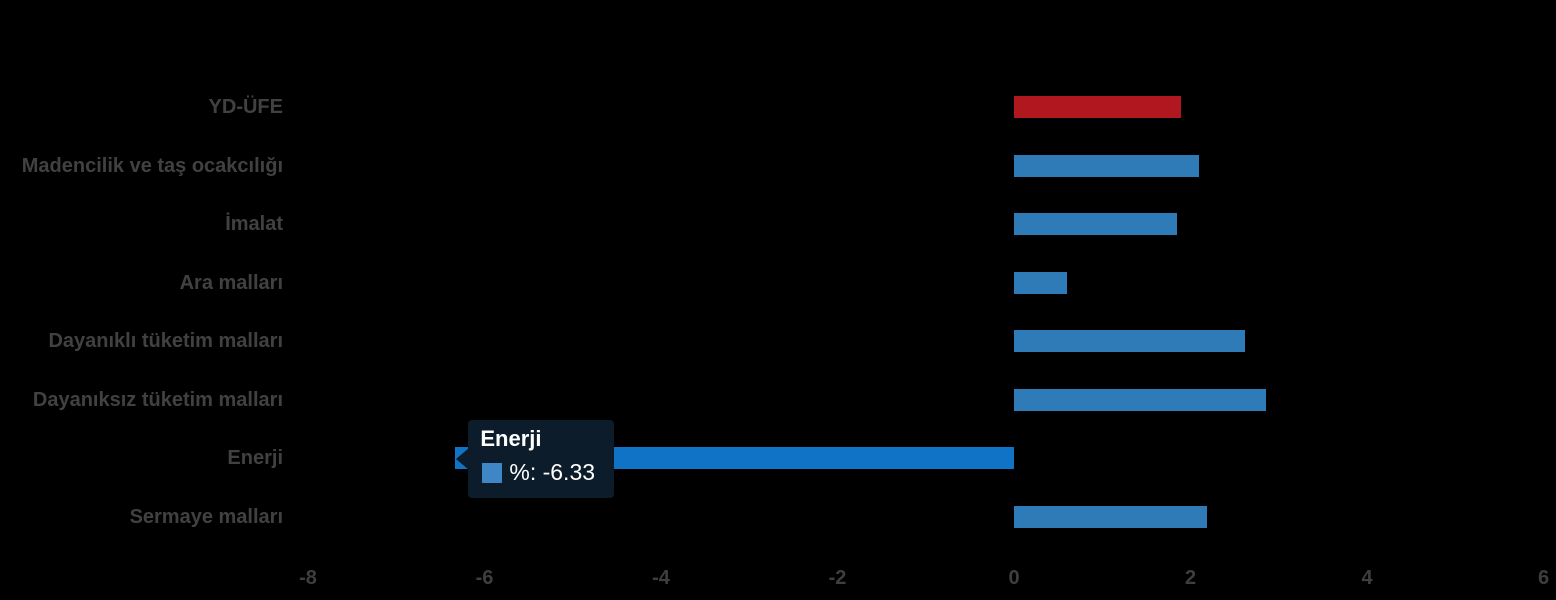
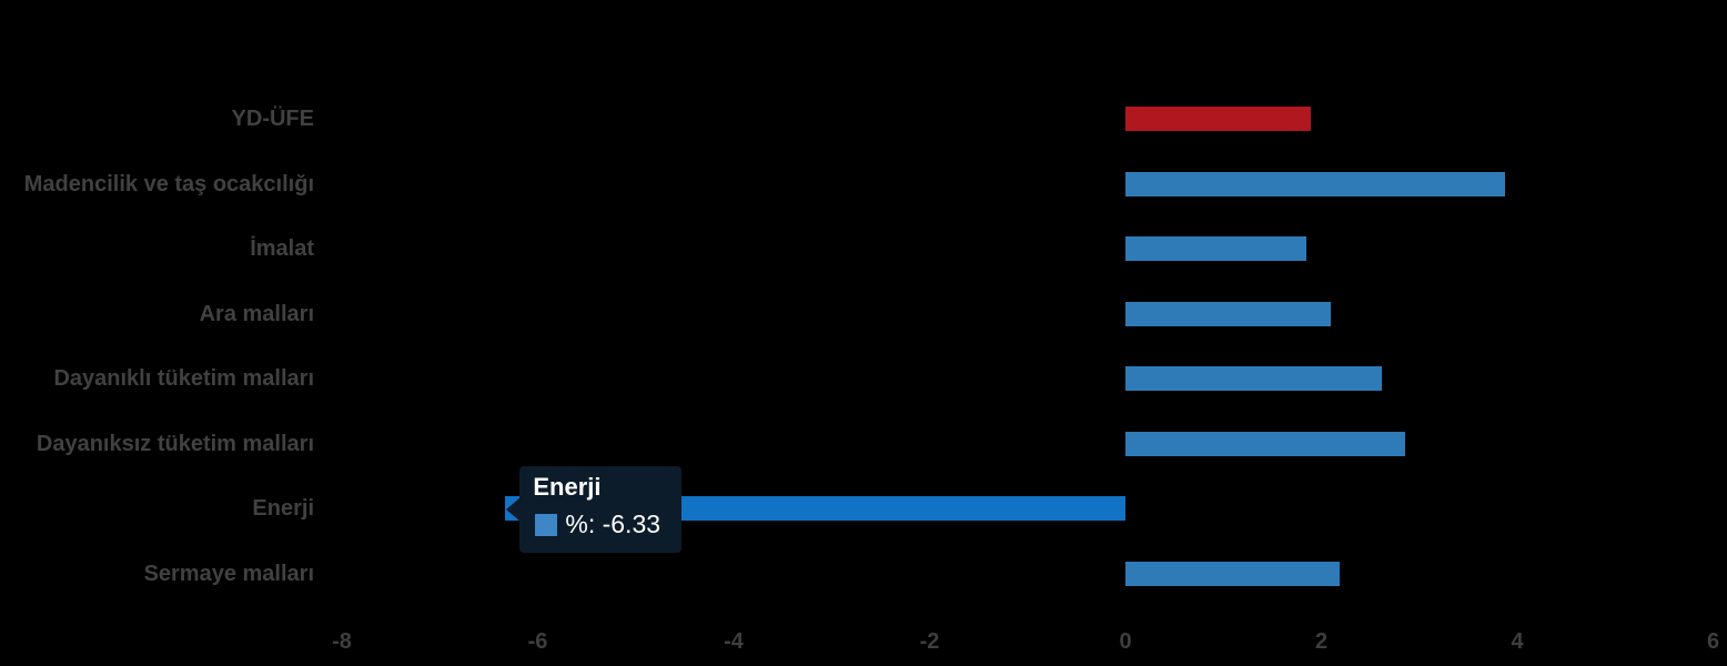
Madencilik ve taş ocakcılığı: 2.1 -> 3.9
Ara malları: 0.6 -> 2.1
